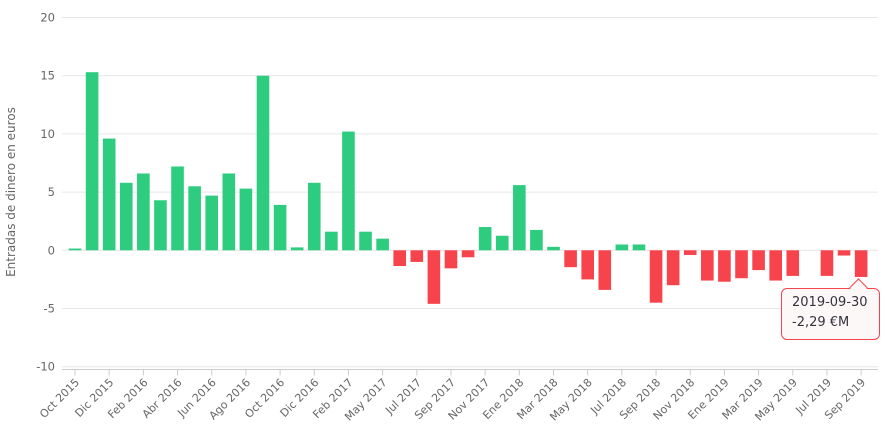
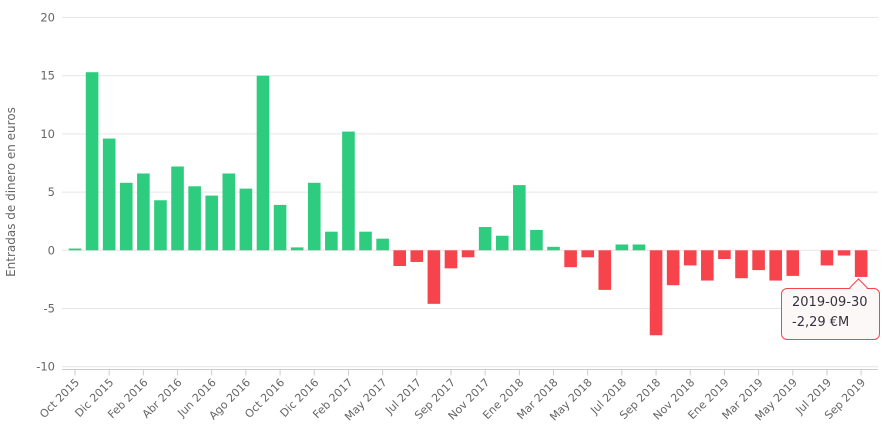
May 2018: -2.5 -> -0.6
Sep 2018: -4.5 -> -7.3
Nov 2018: -0.4 -> -1.3
Ene 2019: -2.7 -> -0.8
Jul 2019: -2.2 -> -1.3
